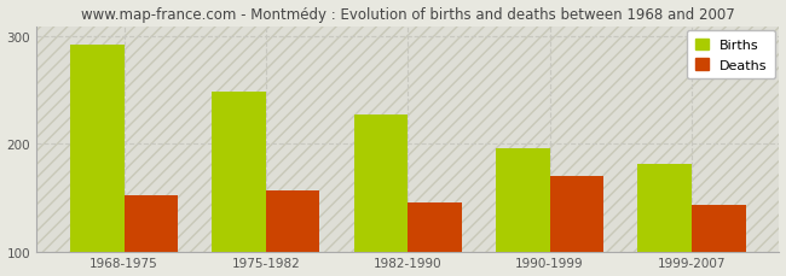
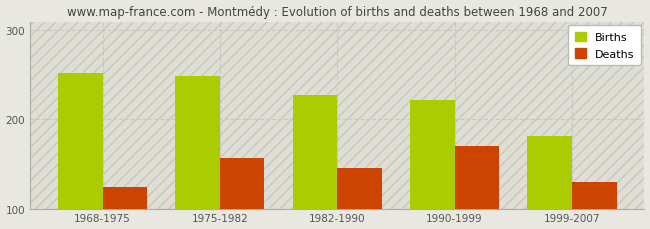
Births/1968-1975: 293 -> 252
Deaths/1968-1975: 152 -> 124
Births/1990-1999: 196 -> 222
Deaths/1999-2007: 143 -> 130
